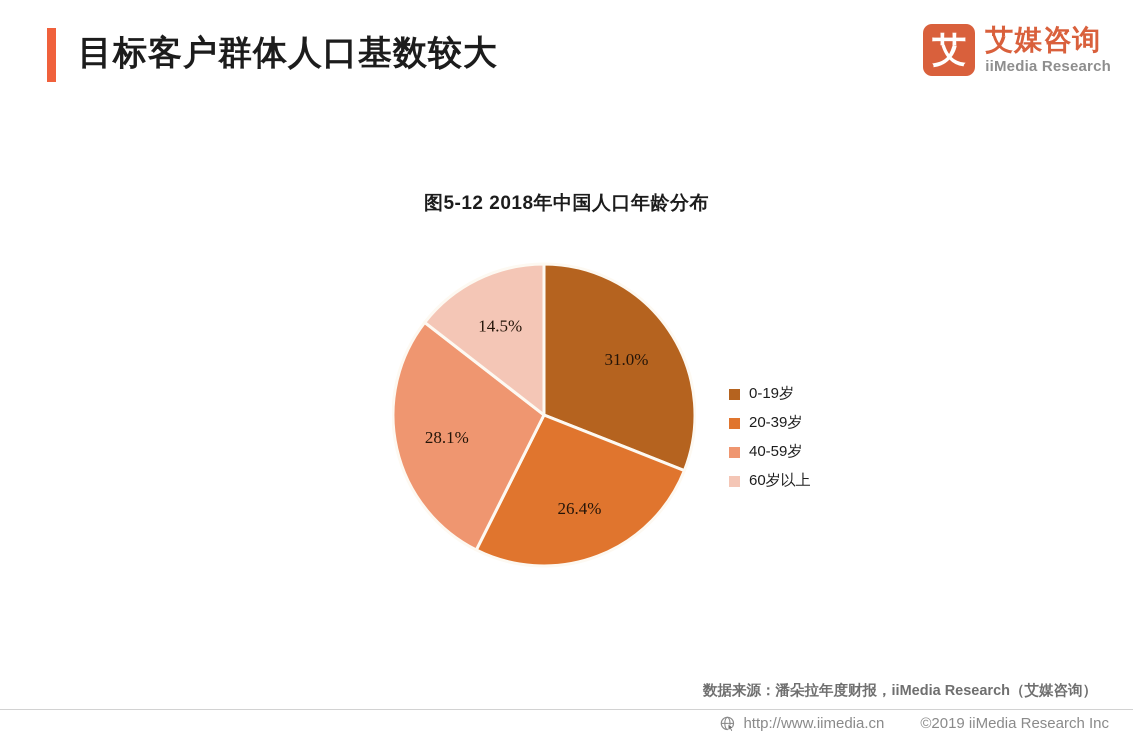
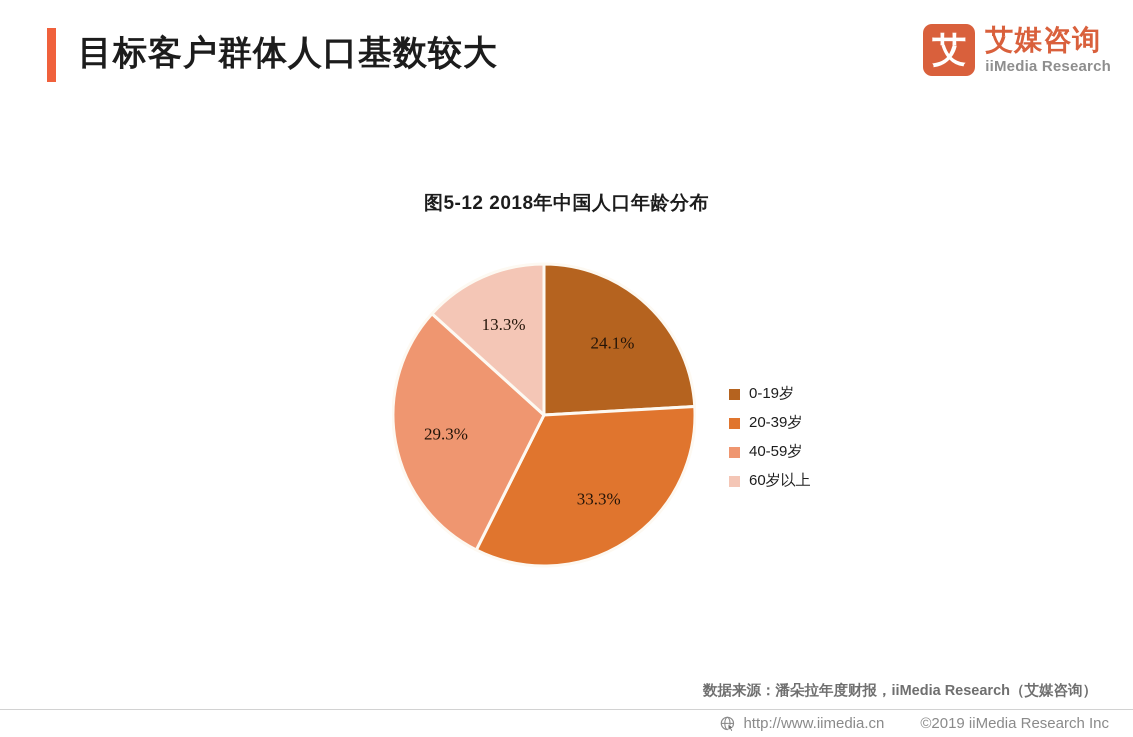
0-19岁: 31.0% -> 24.1%
20-39岁: 26.4% -> 33.3%
40-59岁: 28.1% -> 29.3%
60岁以上: 14.5% -> 13.3%
